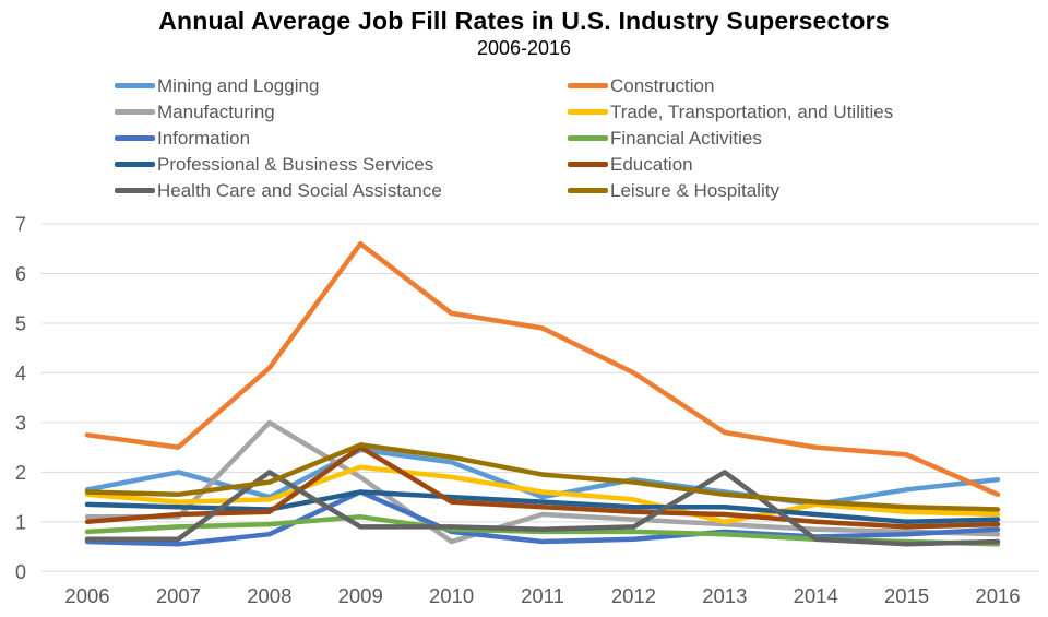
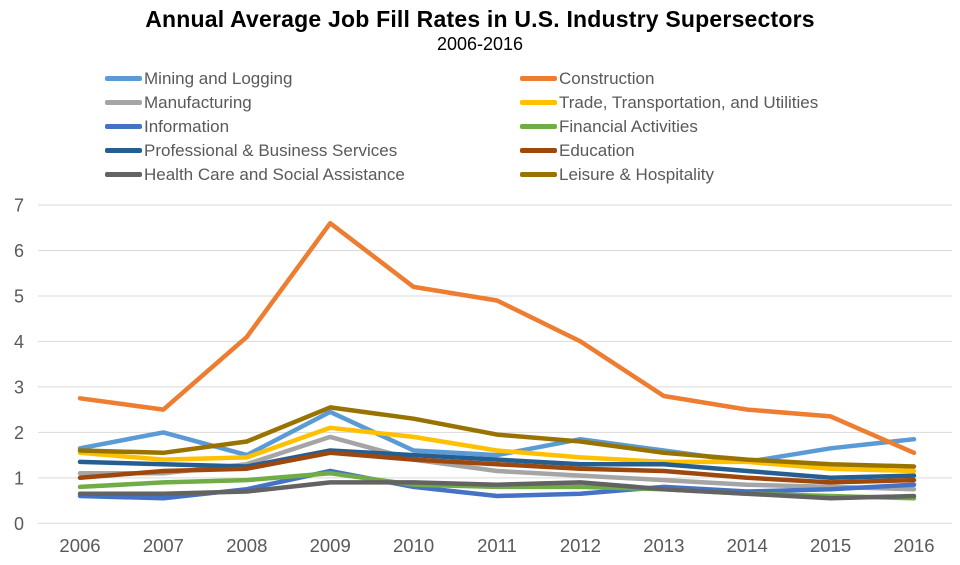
Manufacturing/2008: 3.0 -> 1.3
Health Care and Social Assistance/2008: 2.0 -> 0.7
Information/2009: 1.6 -> 1.1
Education/2009: 2.5 -> 1.6
Mining and Logging/2010: 2.2 -> 1.6
Manufacturing/2010: 0.6 -> 1.4
Trade, Transportation, and Utilities/2013: 1.0 -> 1.4
Health Care and Social Assistance/2013: 2.0 -> 0.8
